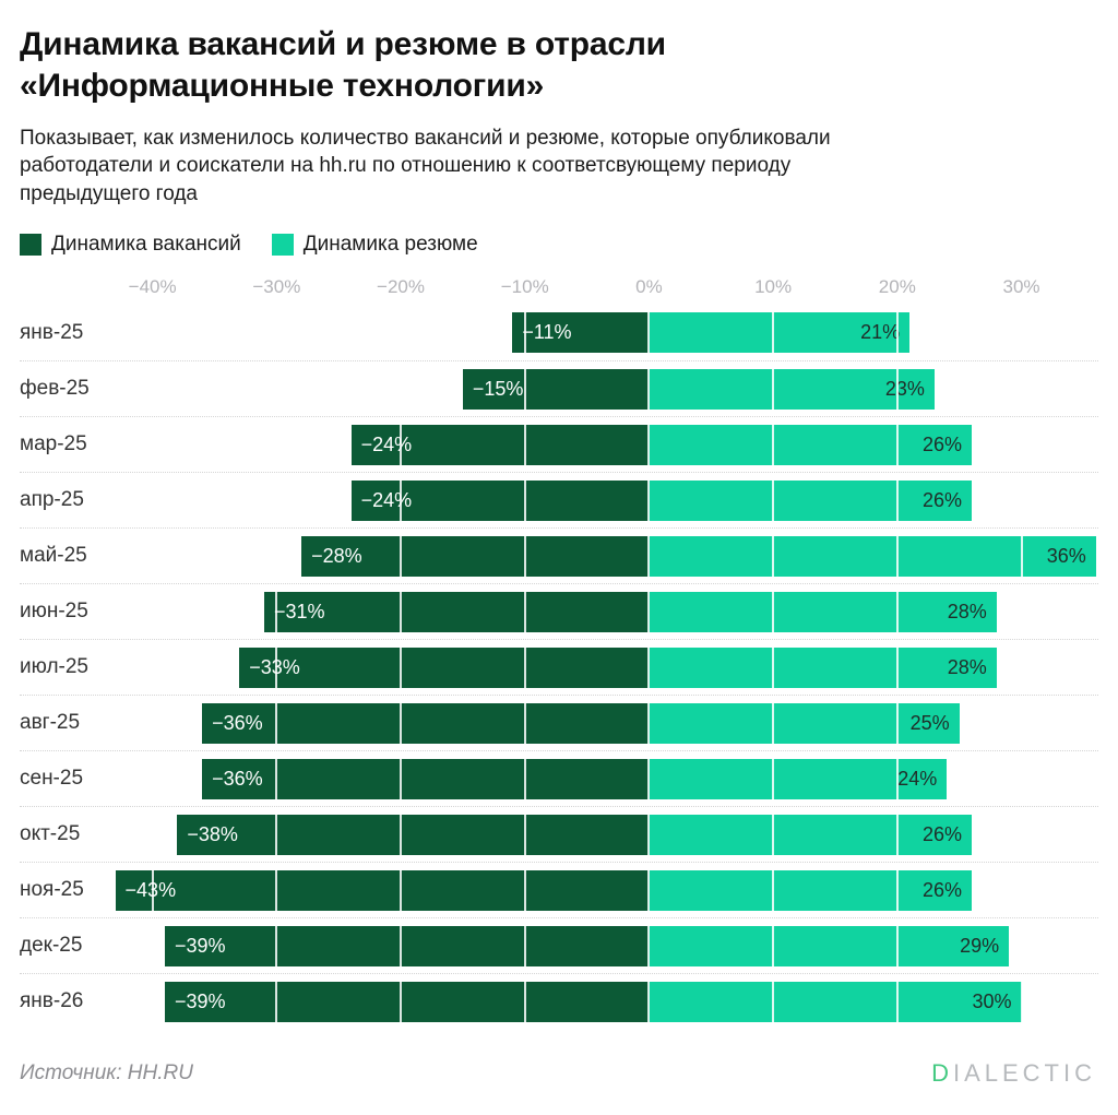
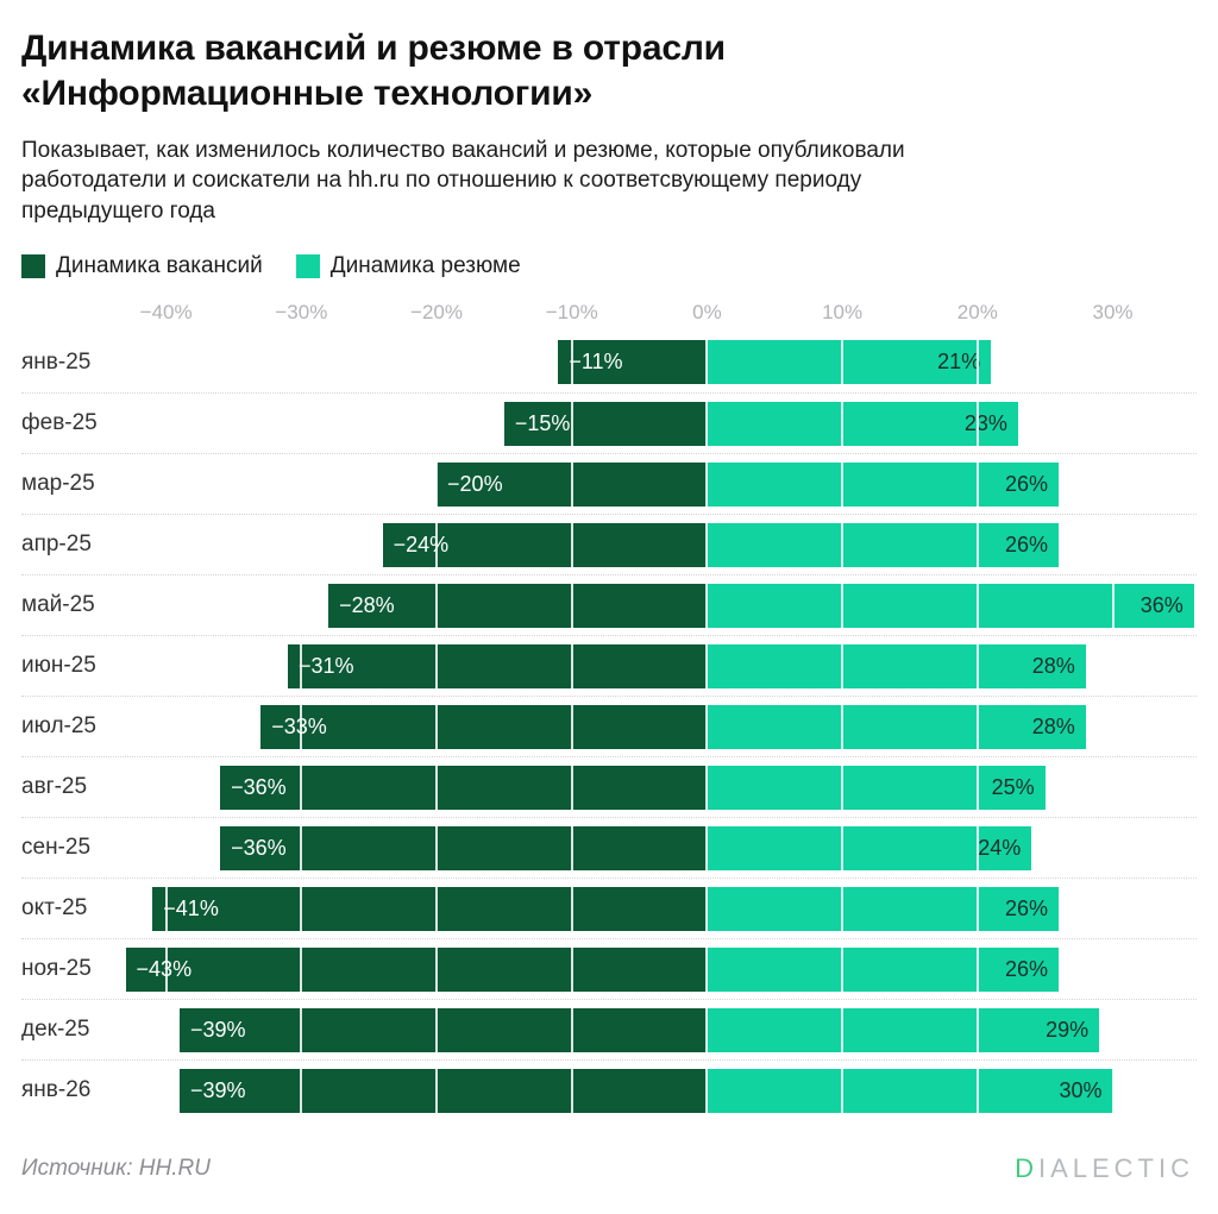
Динамика вакансий/мар-25: −24% -> −20%
Динамика вакансий/окт-25: −38% -> −41%
